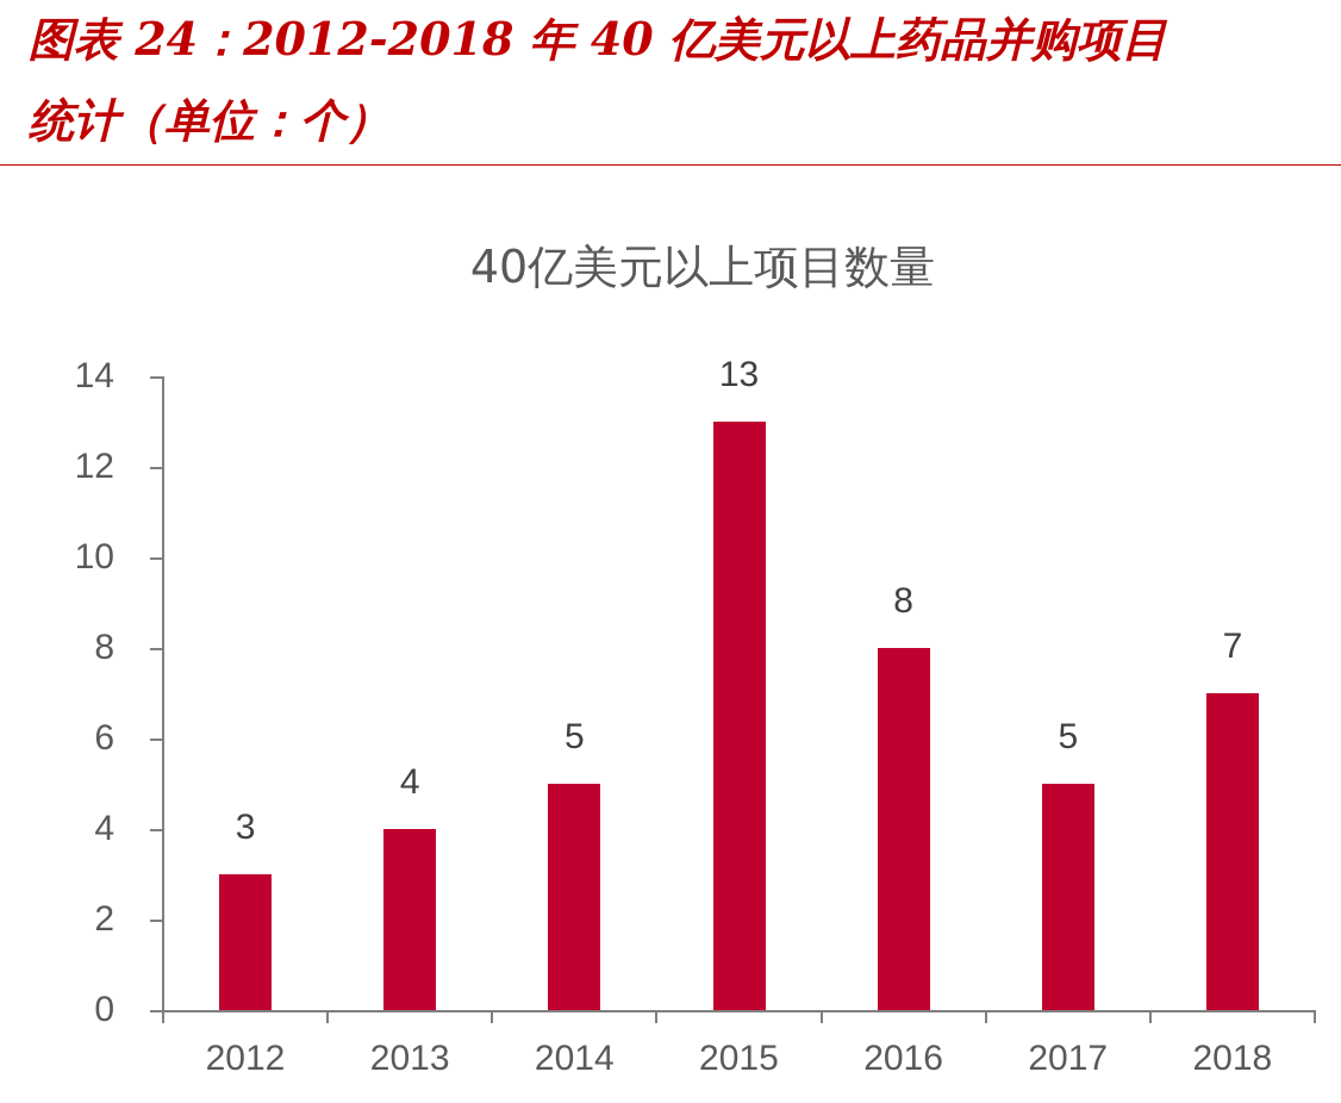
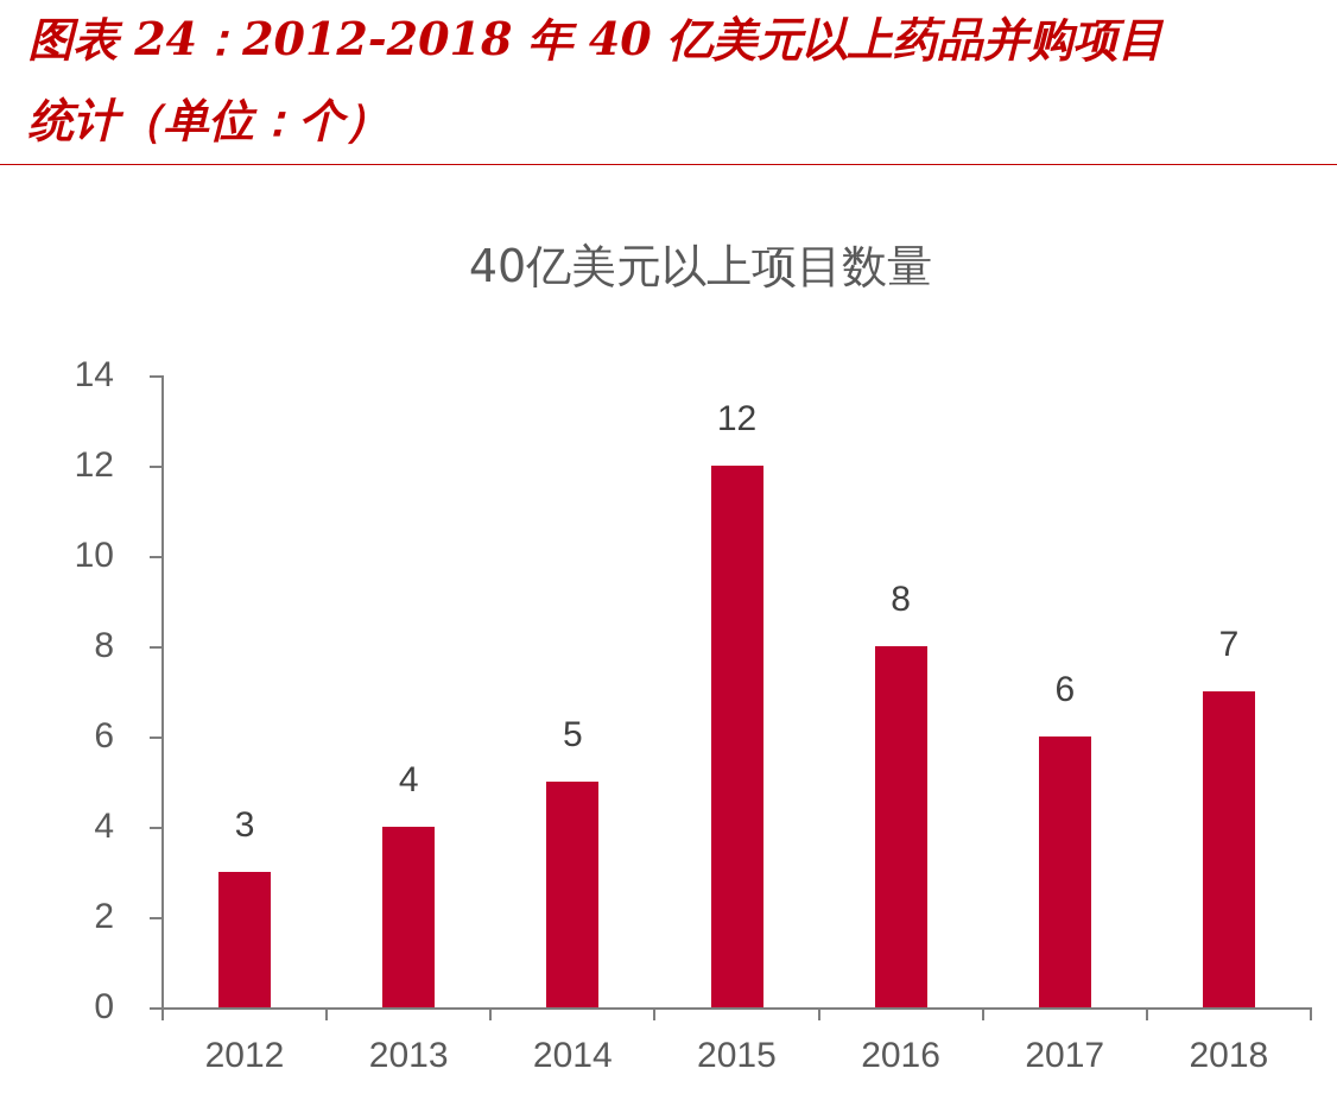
2015: 13 -> 12
2017: 5 -> 6
